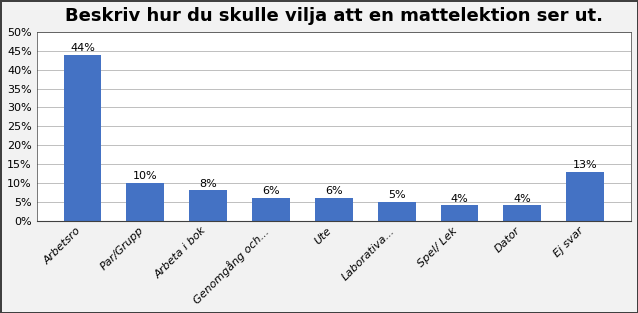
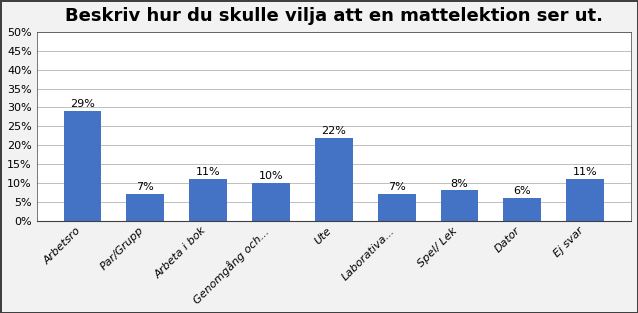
Arbetsro: 44% -> 29%
Par/Grupp: 10% -> 7%
Arbeta i bok: 8% -> 11%
Genomgång och...: 6% -> 10%
Ute: 6% -> 22%
Laborativa...: 5% -> 7%
Spel/ Lek: 4% -> 8%
Dator: 4% -> 6%
Ej svar: 13% -> 11%
